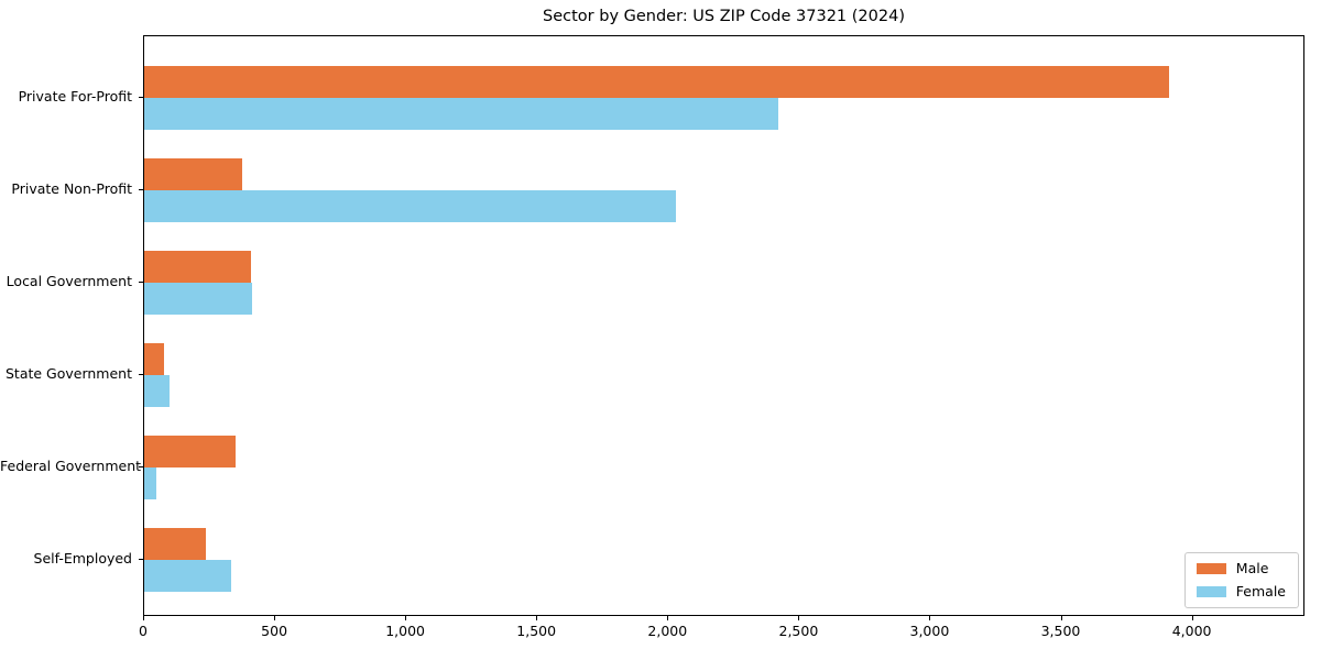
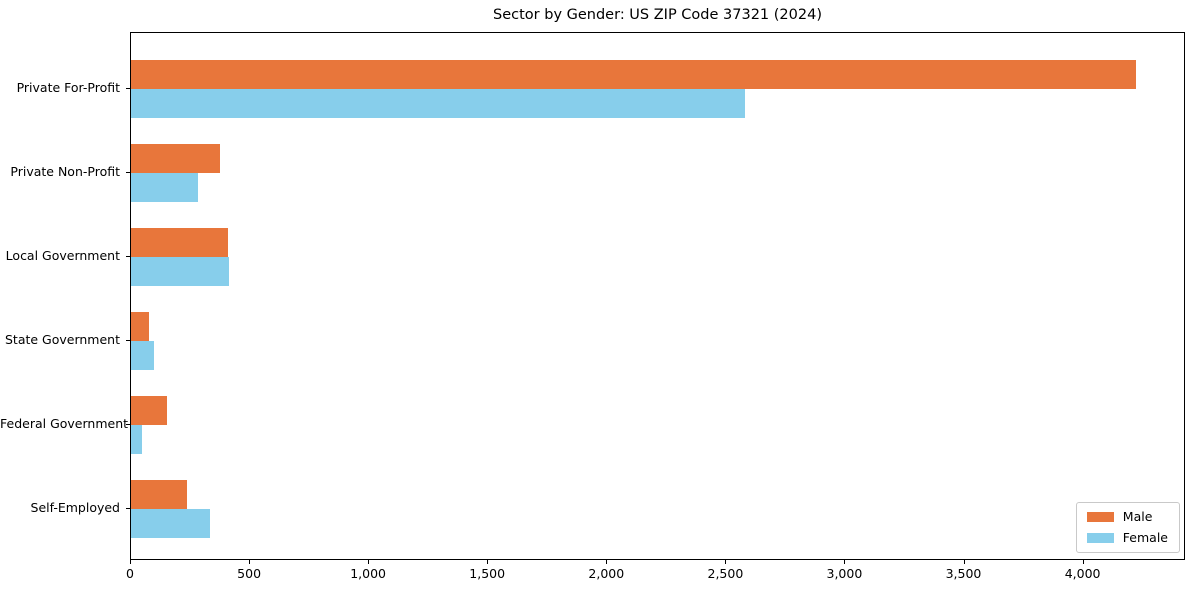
Male/Private For-Profit: 3910 -> 4220
Female/Private For-Profit: 2420 -> 2580
Female/Private Non-Profit: 2030 -> 280
Male/Federal Government: 350 -> 150
